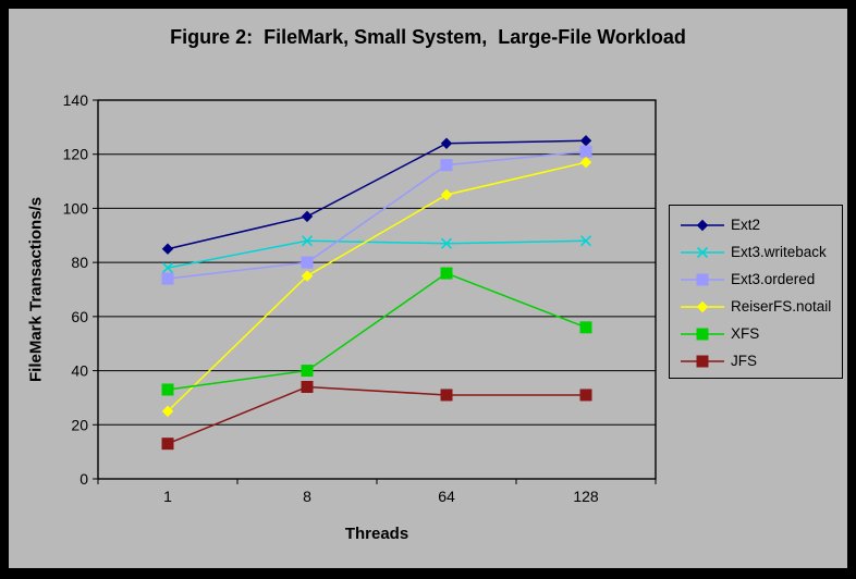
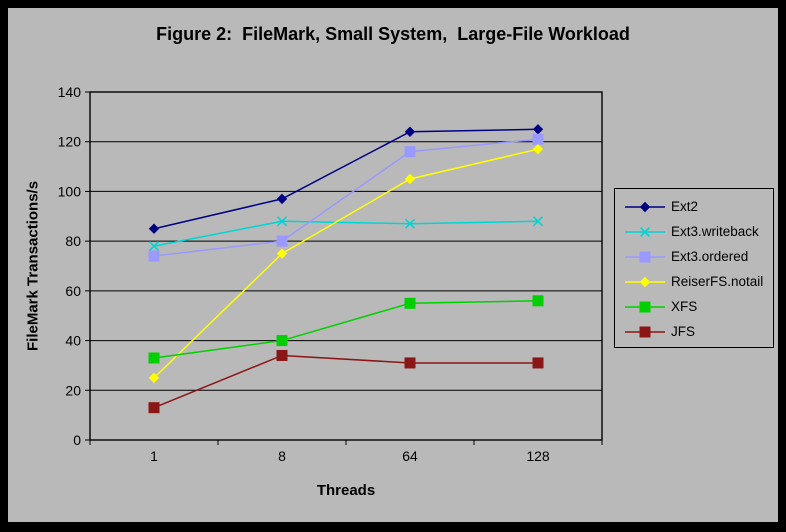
XFS/64: 76 -> 55
